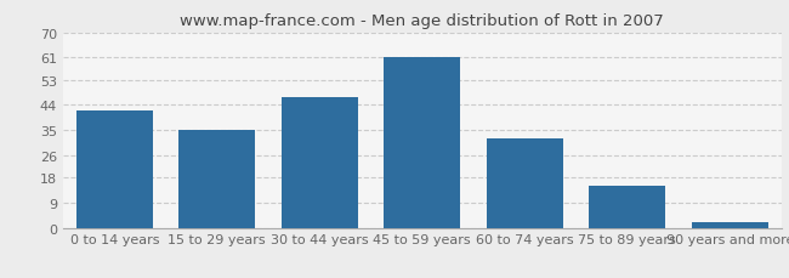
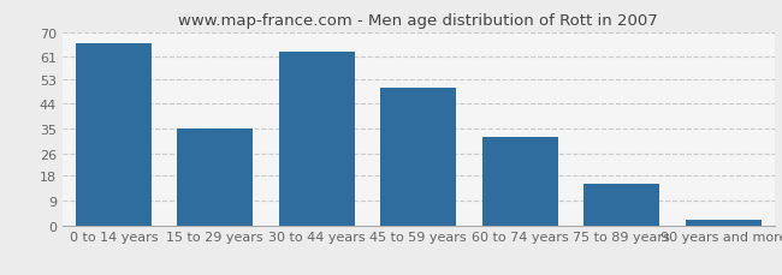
0 to 14 years: 42 -> 66
30 to 44 years: 47 -> 63
45 to 59 years: 61 -> 50
